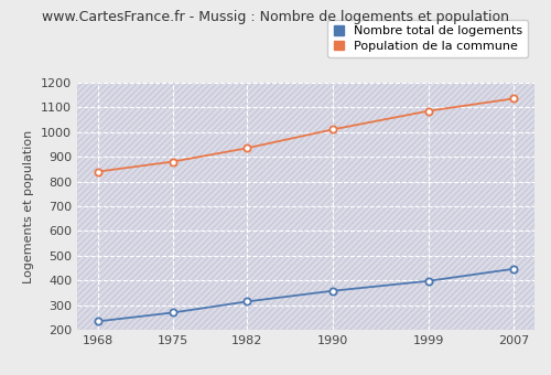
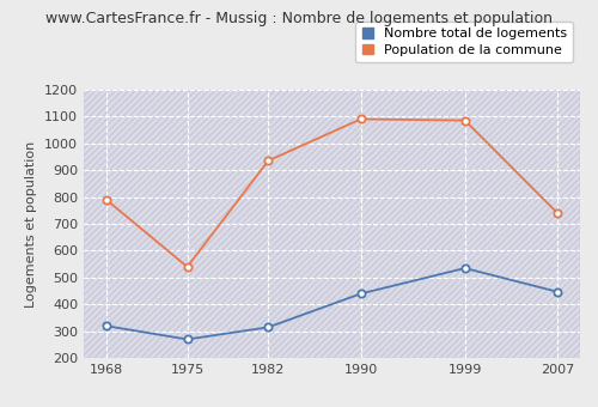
Nombre total de logements/1968: 235 -> 320
Population de la commune/1968: 840 -> 790
Population de la commune/1975: 880 -> 540
Nombre total de logements/1990: 358 -> 440
Population de la commune/1990: 1010 -> 1090
Nombre total de logements/1999: 398 -> 535
Population de la commune/2007: 1135 -> 740
